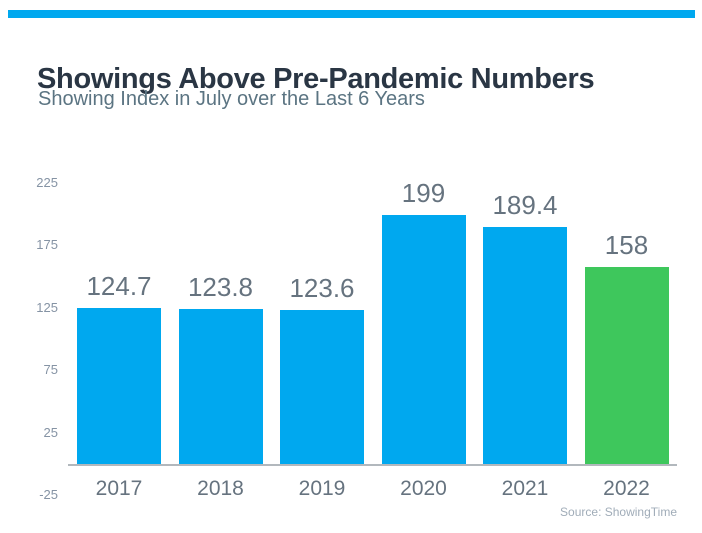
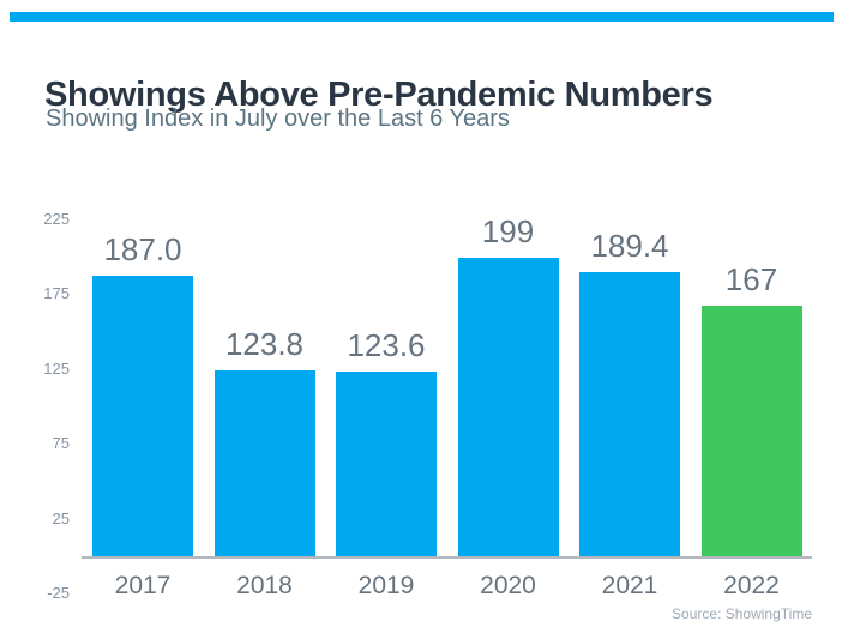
2017: 124.7 -> 187.0
2022: 158 -> 167
